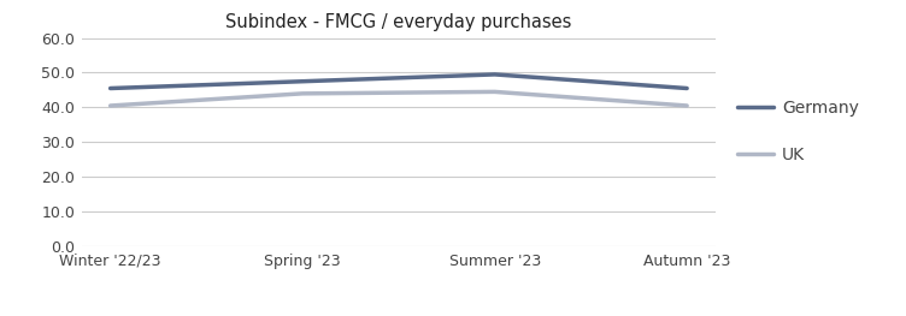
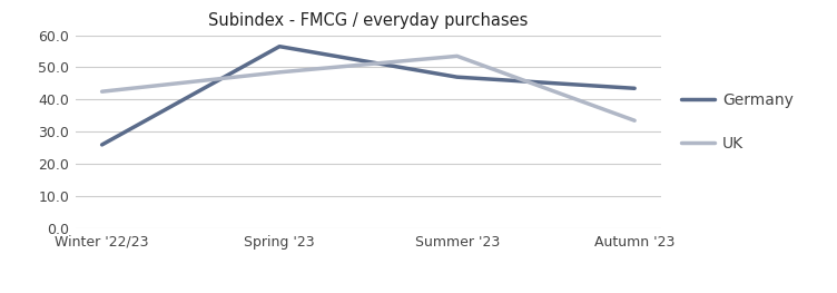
Germany/Winter '22/23: 45.5 -> 26.0
UK/Winter '22/23: 40.5 -> 42.5
Germany/Spring '23: 47.5 -> 56.5
UK/Spring '23: 44.0 -> 48.5
Germany/Summer '23: 49.5 -> 47.0
UK/Summer '23: 44.5 -> 53.5
Germany/Autumn '23: 45.5 -> 43.5
UK/Autumn '23: 40.5 -> 33.5
